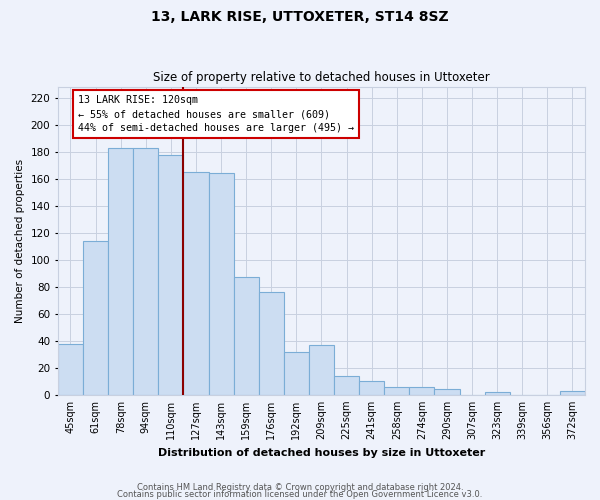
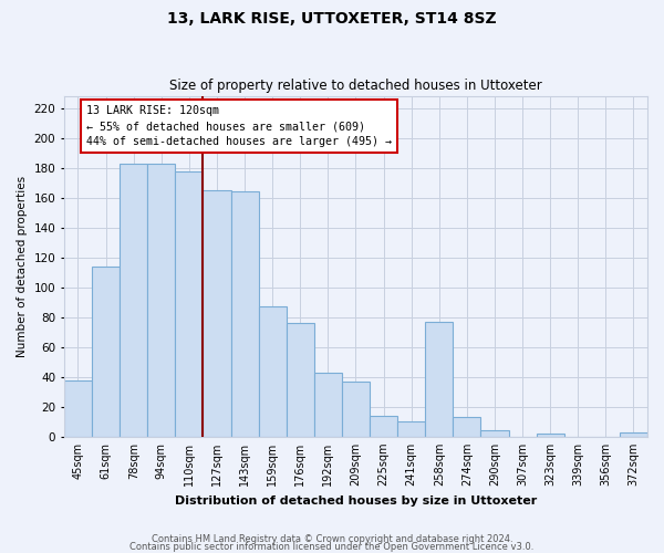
192sqm: 32 -> 43
258sqm: 6 -> 77
274sqm: 6 -> 13
